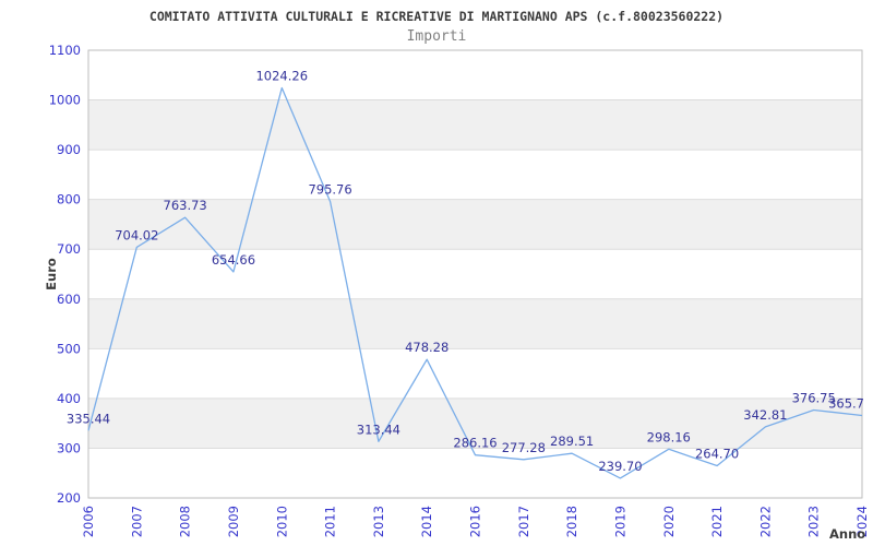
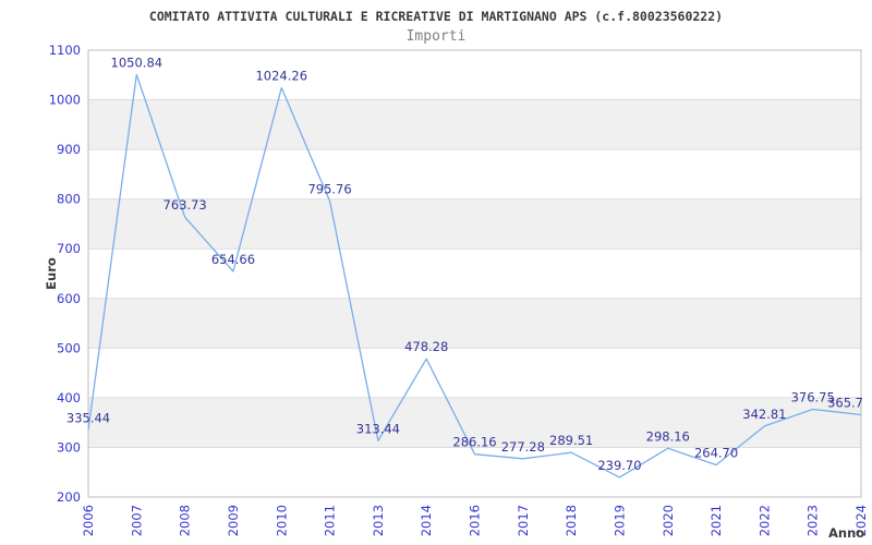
2007: 704.02 -> 1050.84
